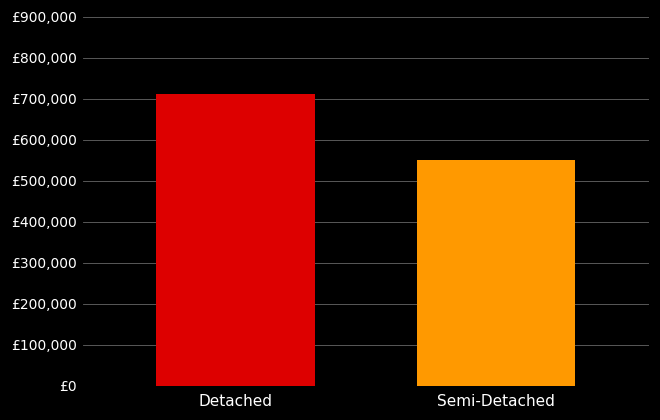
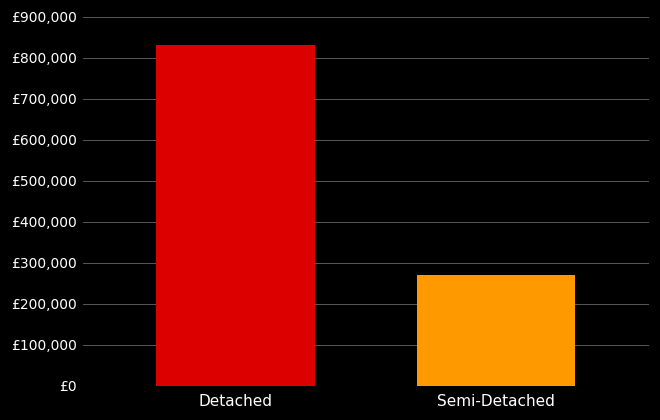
Detached: £710,000 -> £830,000
Semi-Detached: £550,000 -> £270,000
